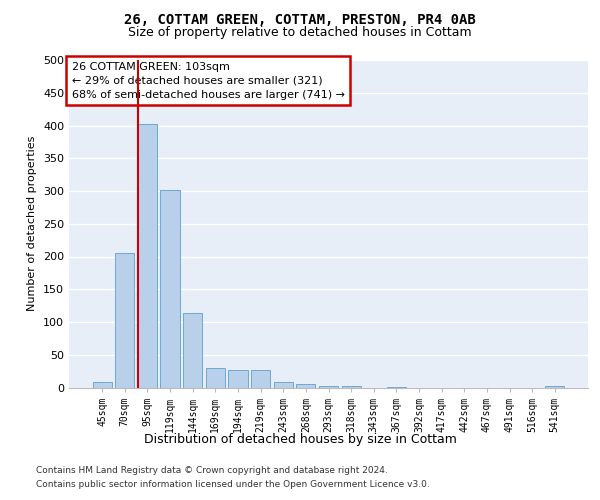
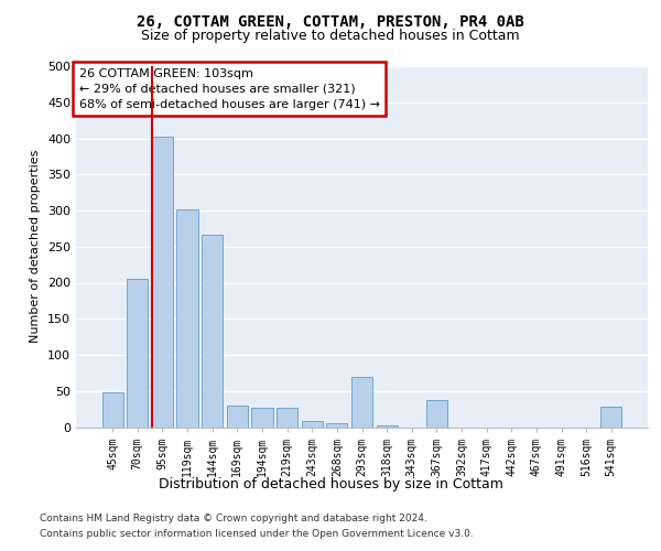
45sqm: 8 -> 48
144sqm: 113 -> 266
293sqm: 3 -> 70
367sqm: 1 -> 38
541sqm: 3 -> 28
